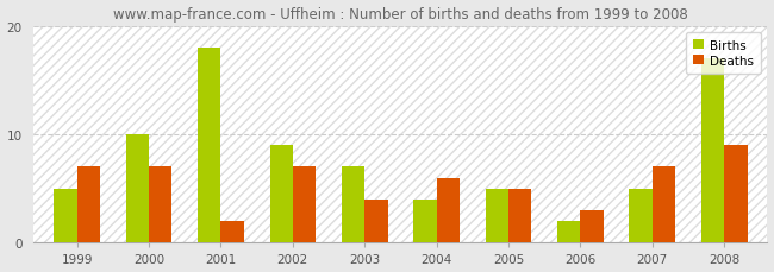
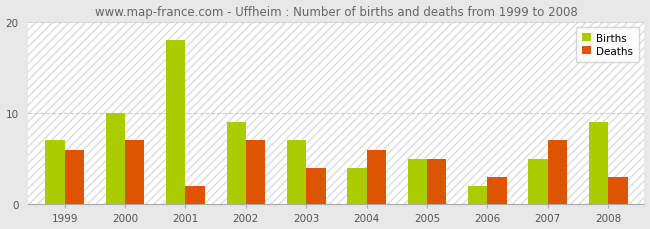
Births/1999: 5 -> 7
Deaths/1999: 7 -> 6
Births/2008: 17 -> 9
Deaths/2008: 9 -> 3
